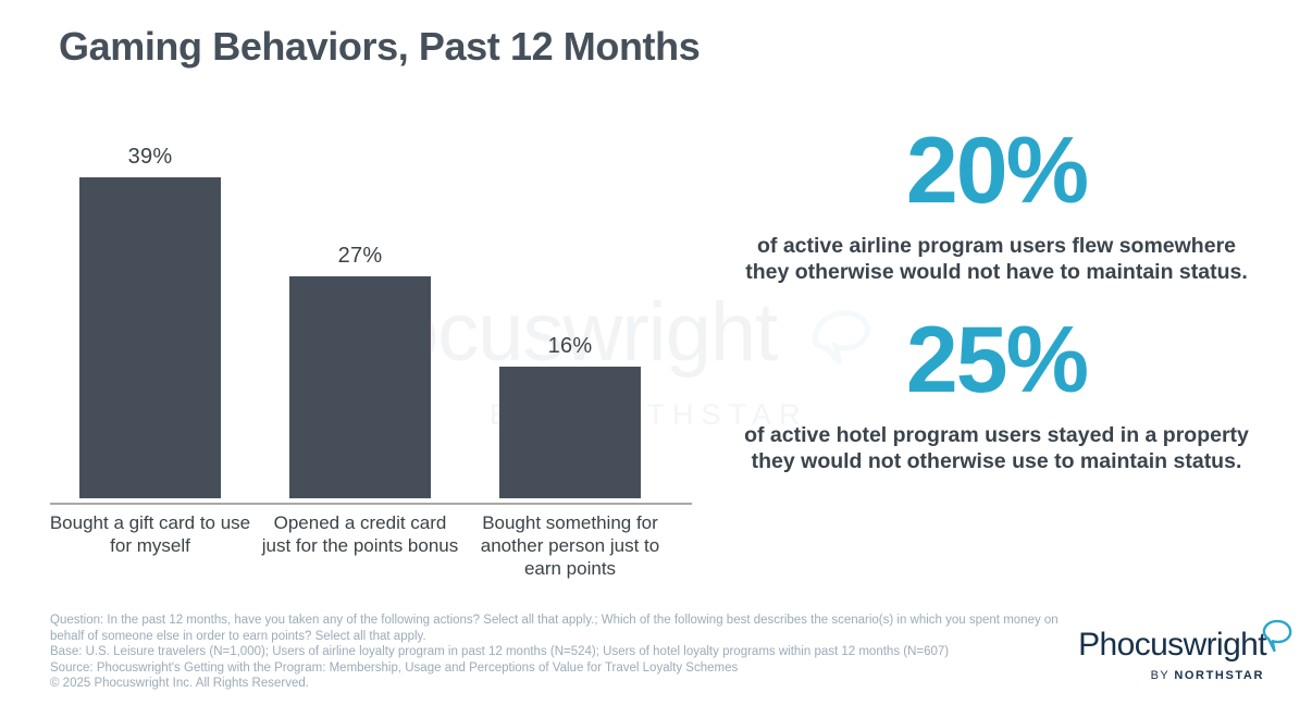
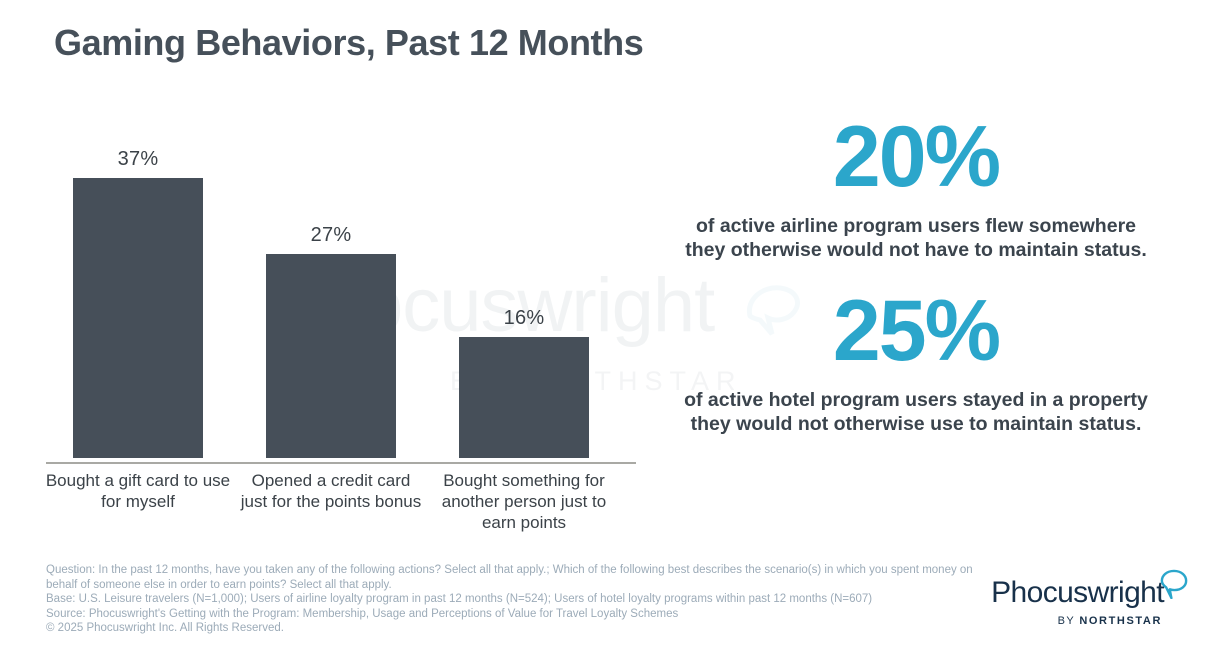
Bought a gift card to use for myself: 39% -> 37%
